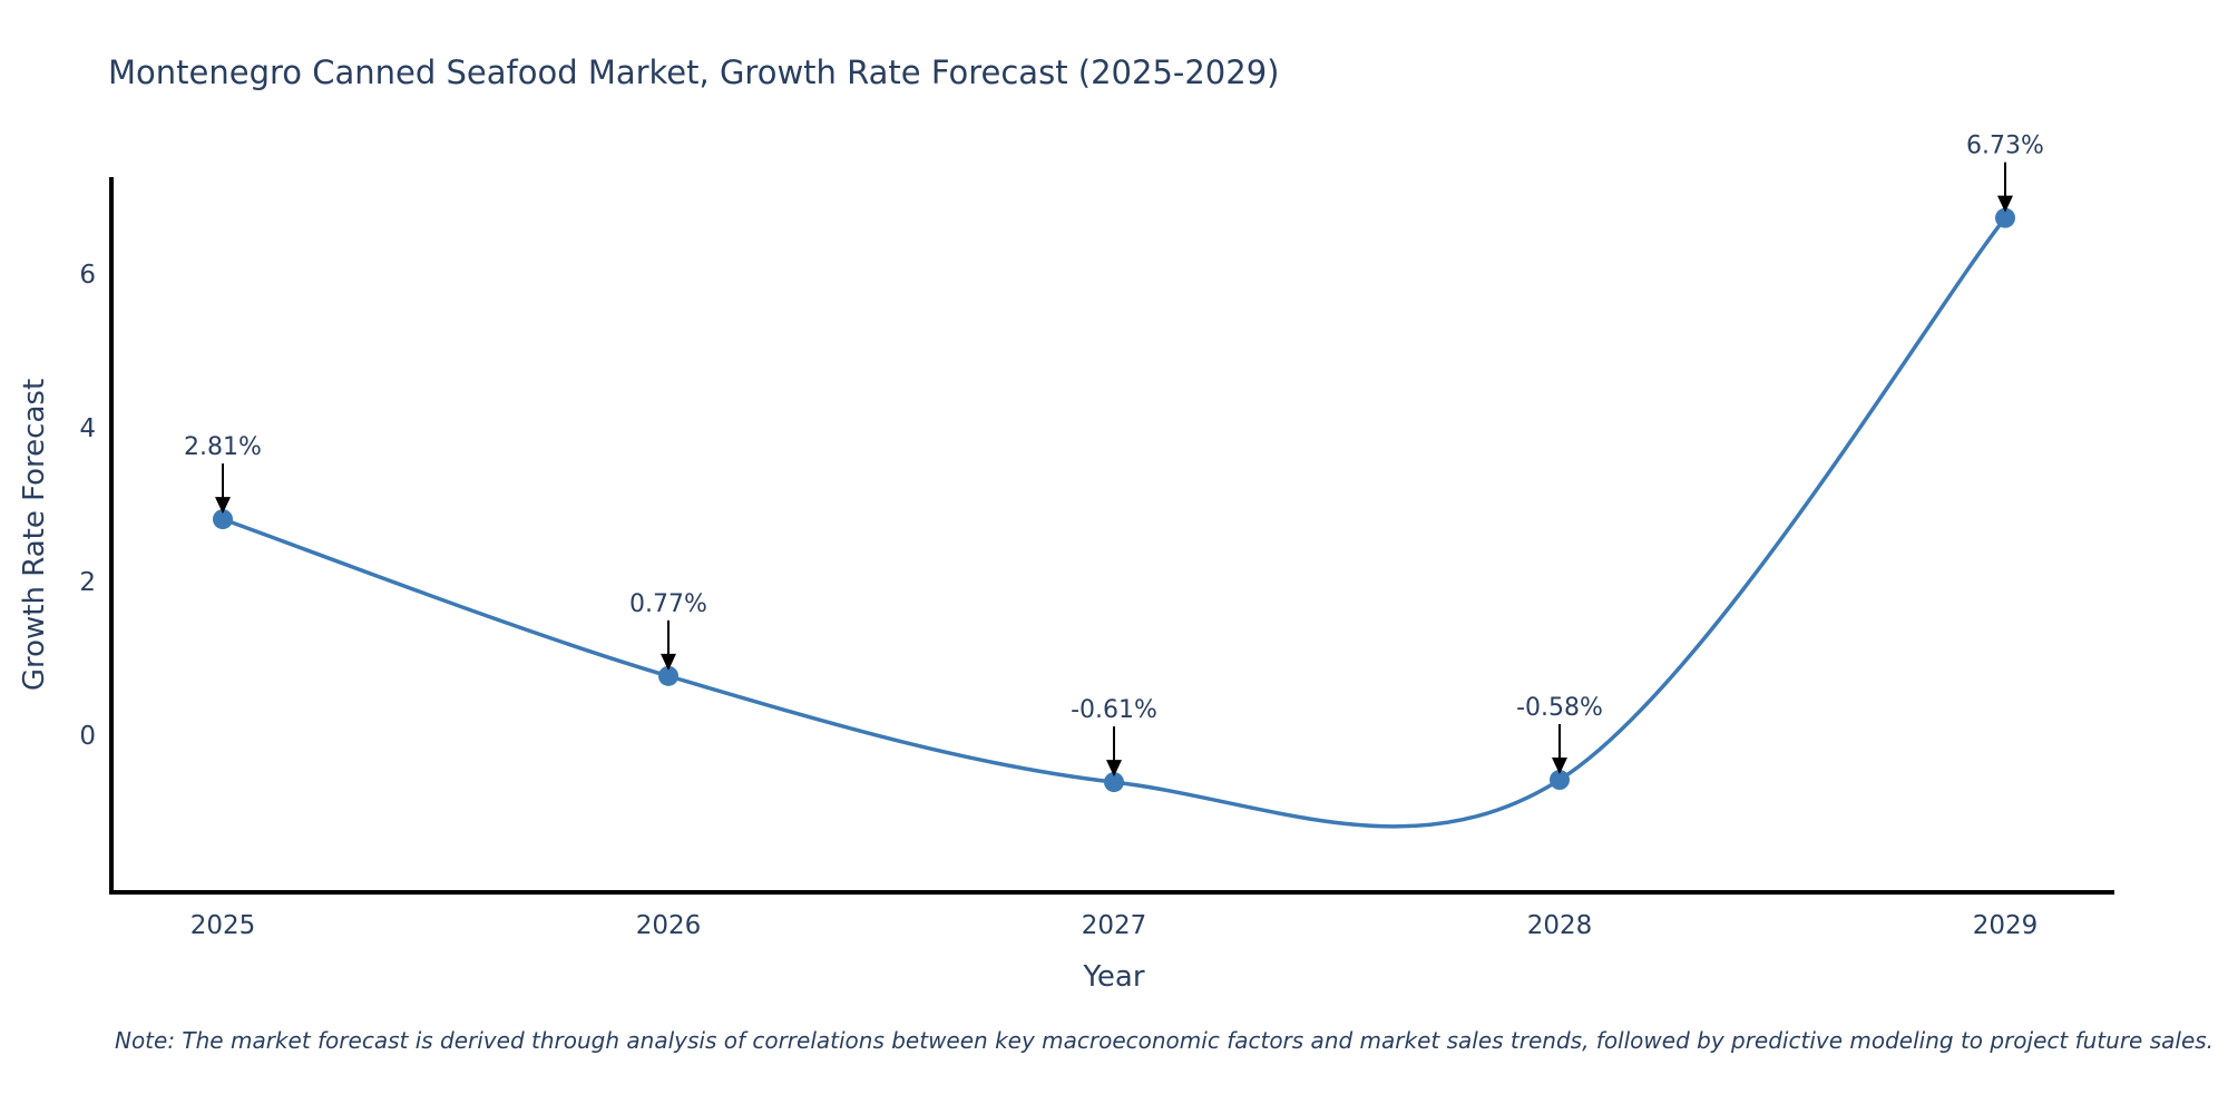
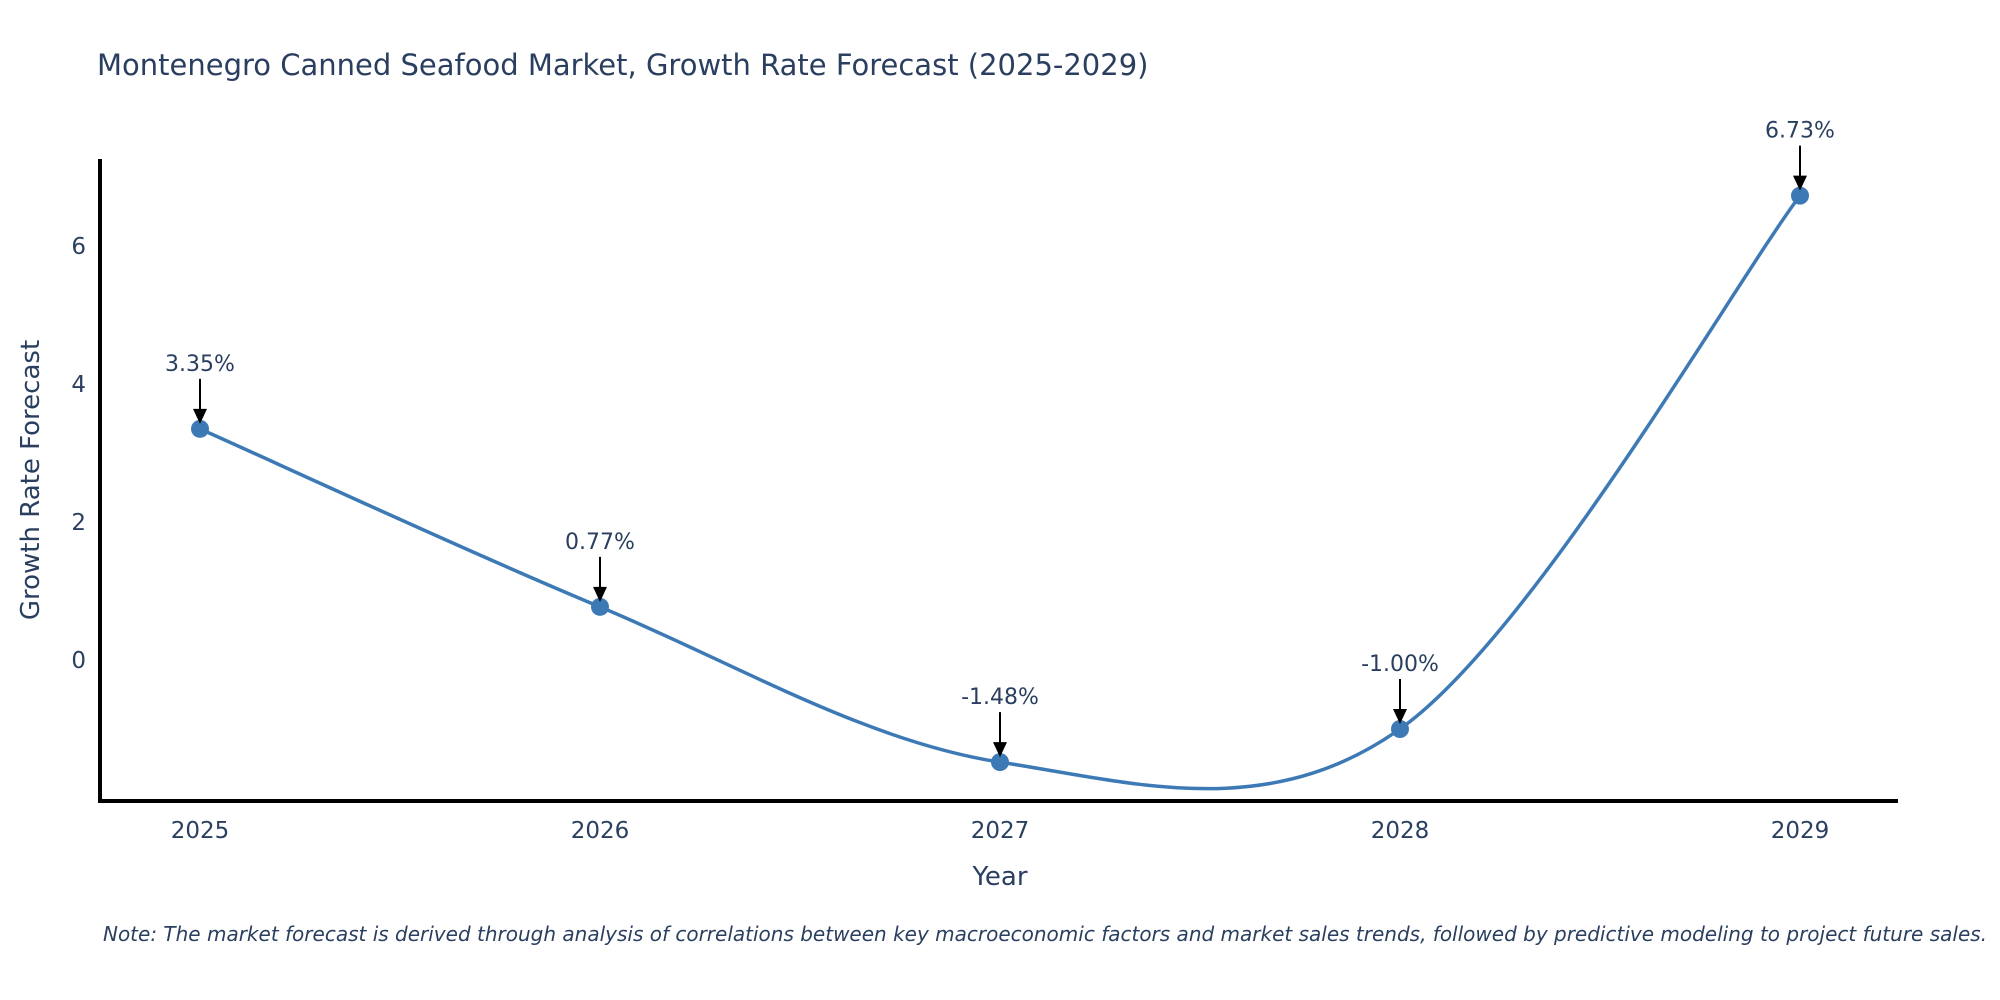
2025: 2.81% -> 3.35%
2027: -0.61% -> -1.48%
2028: -0.58% -> -1.00%
